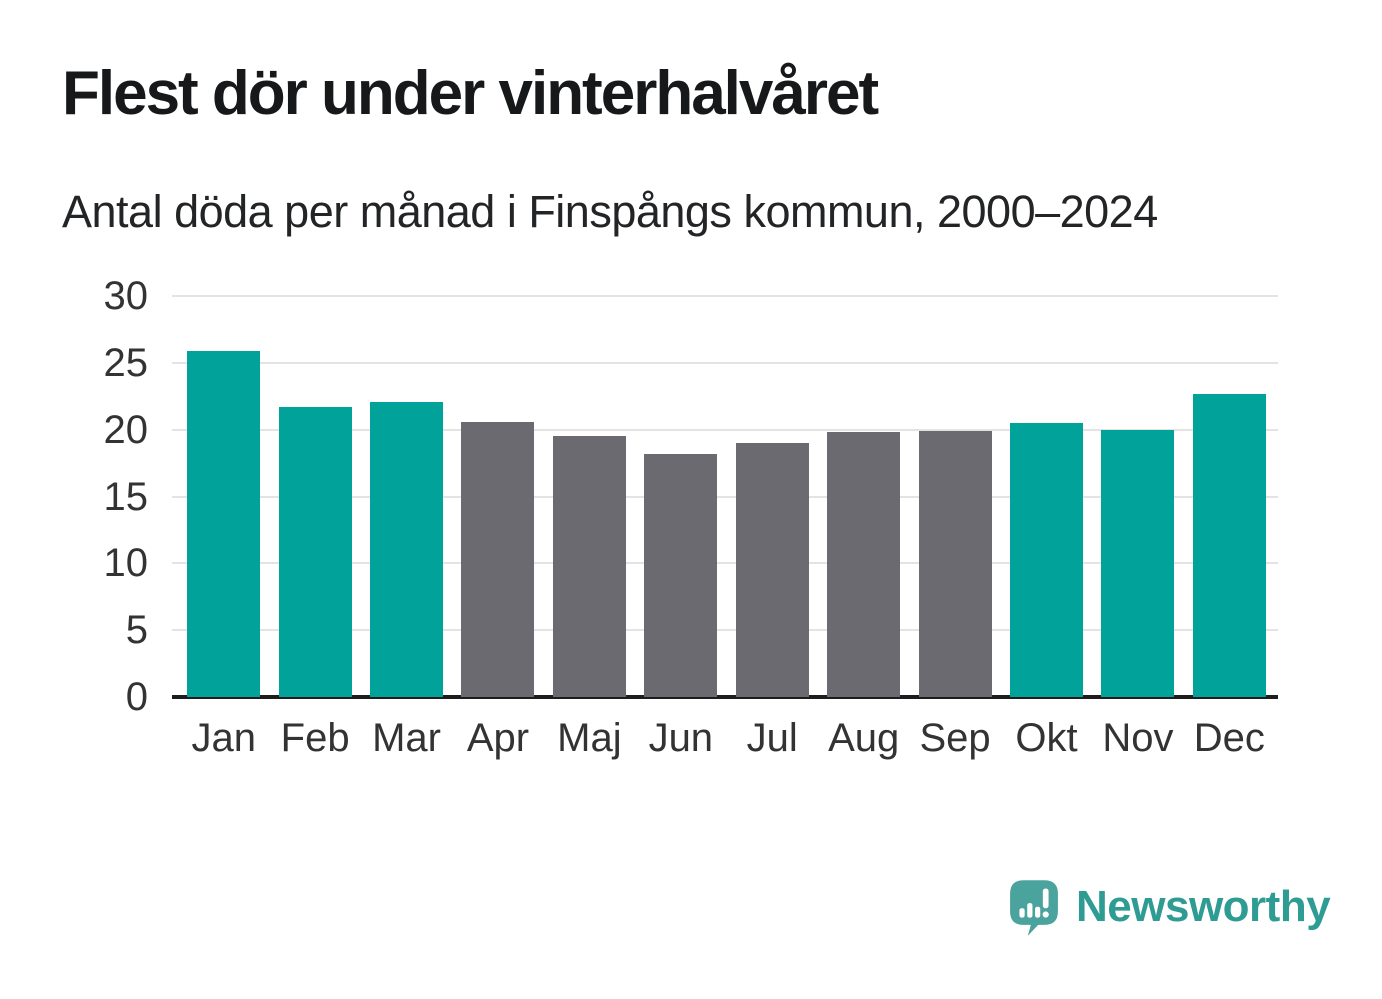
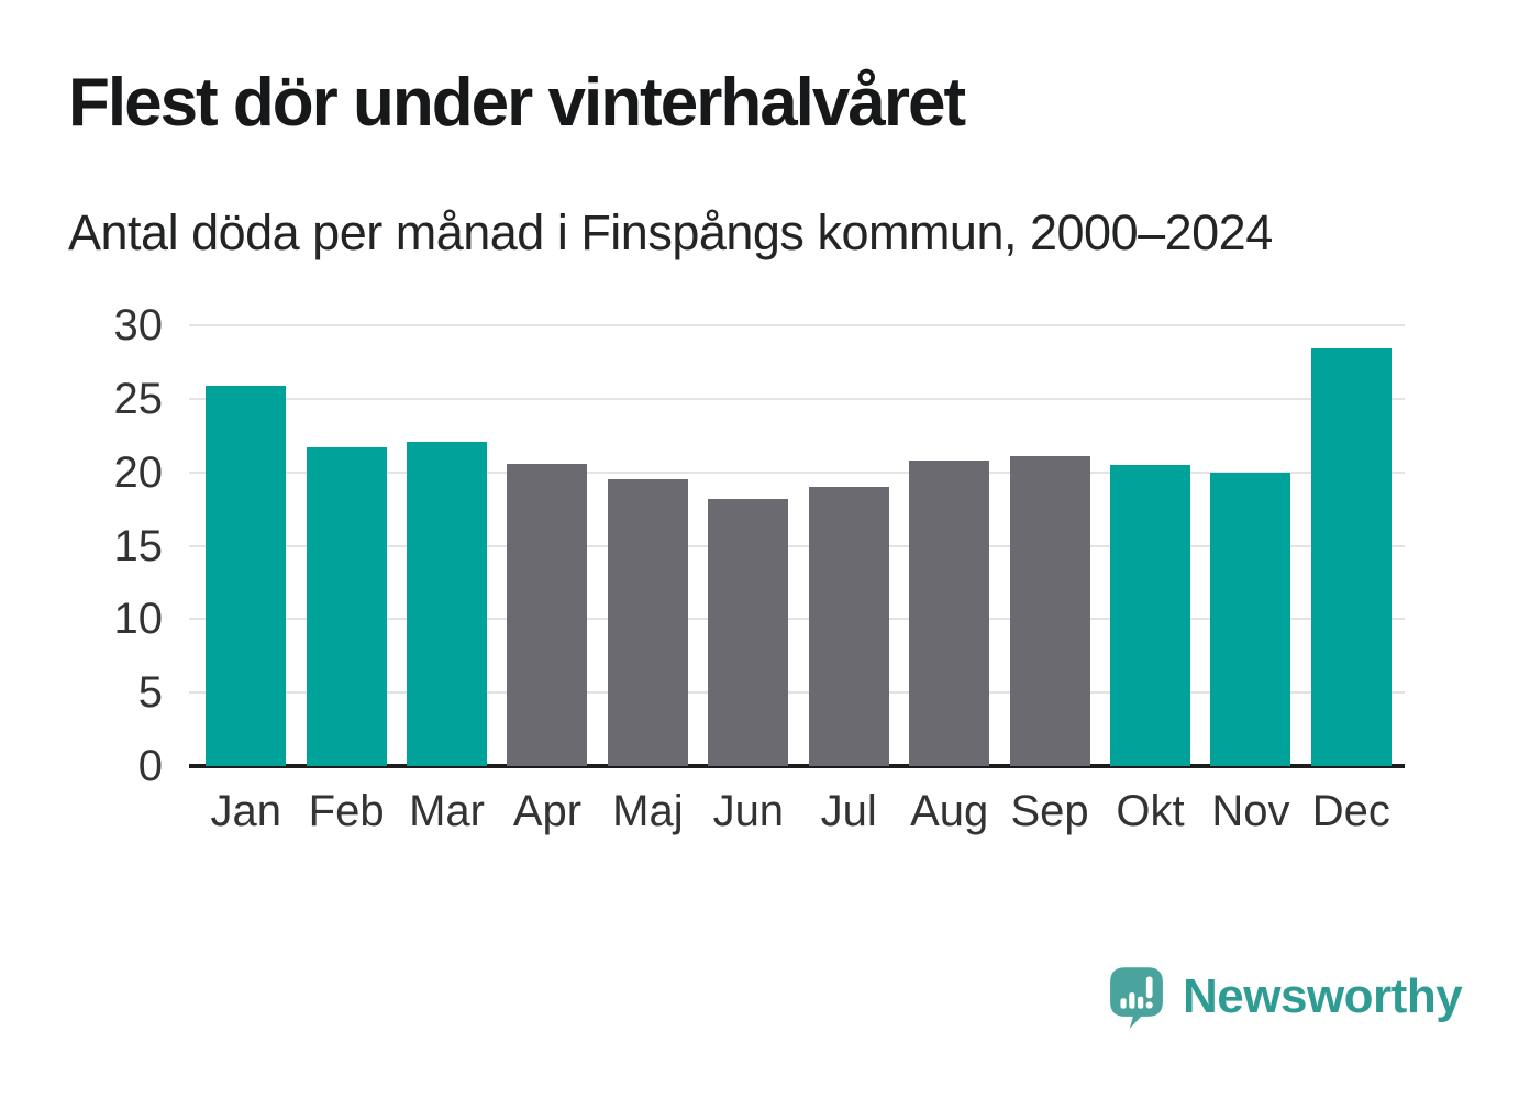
Aug: 19.8 -> 20.8
Sep: 19.9 -> 21.1
Dec: 22.7 -> 28.4
